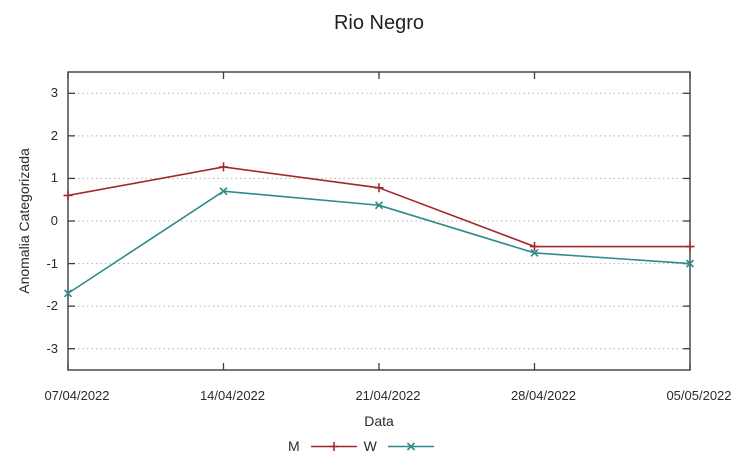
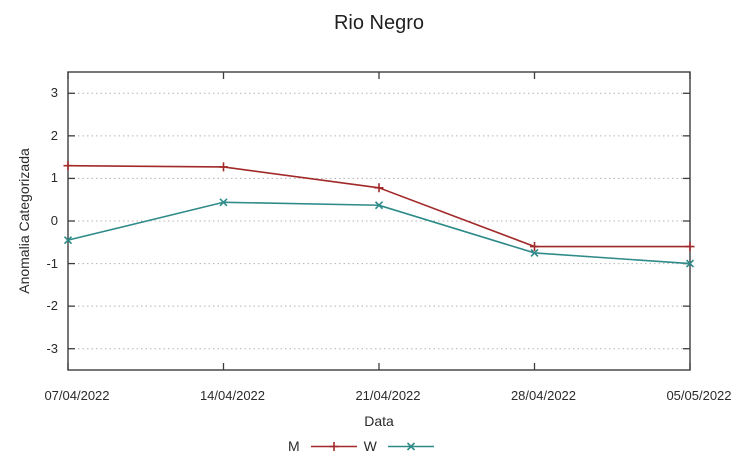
M/07/04/2022: 0.6 -> 1.3
W/07/04/2022: -1.7 -> -0.5
W/14/04/2022: 0.7 -> 0.4
